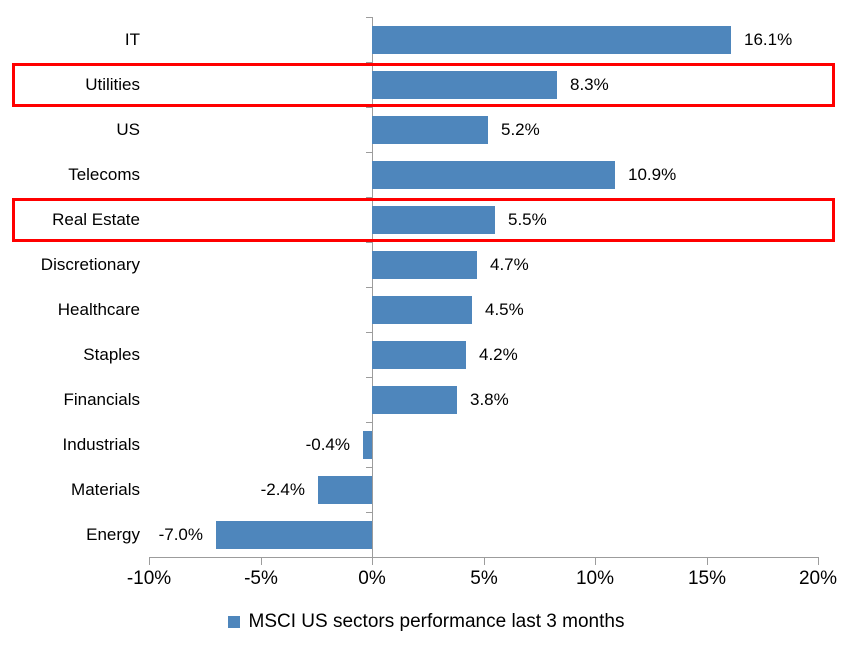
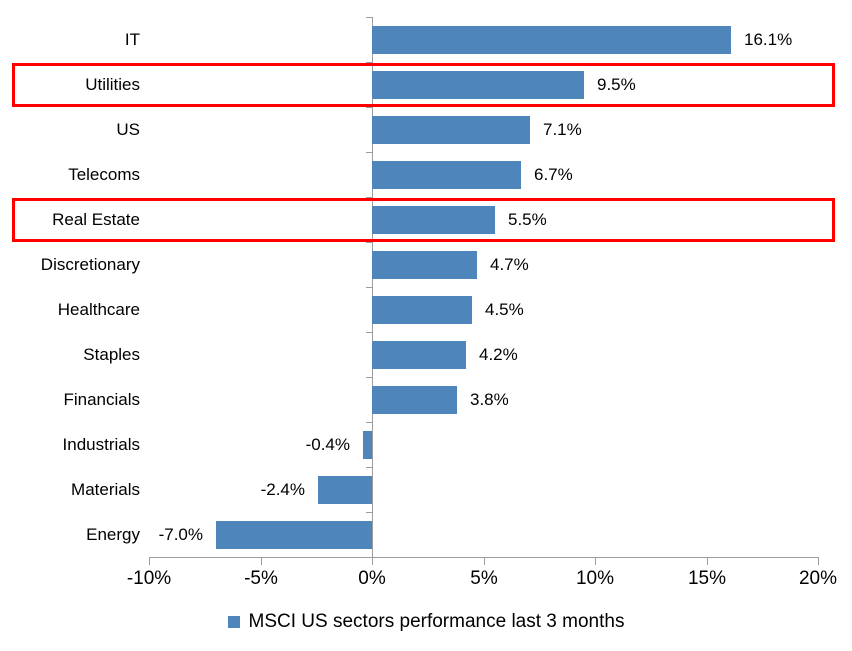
Utilities: 8.3% -> 9.5%
US: 5.2% -> 7.1%
Telecoms: 10.9% -> 6.7%
